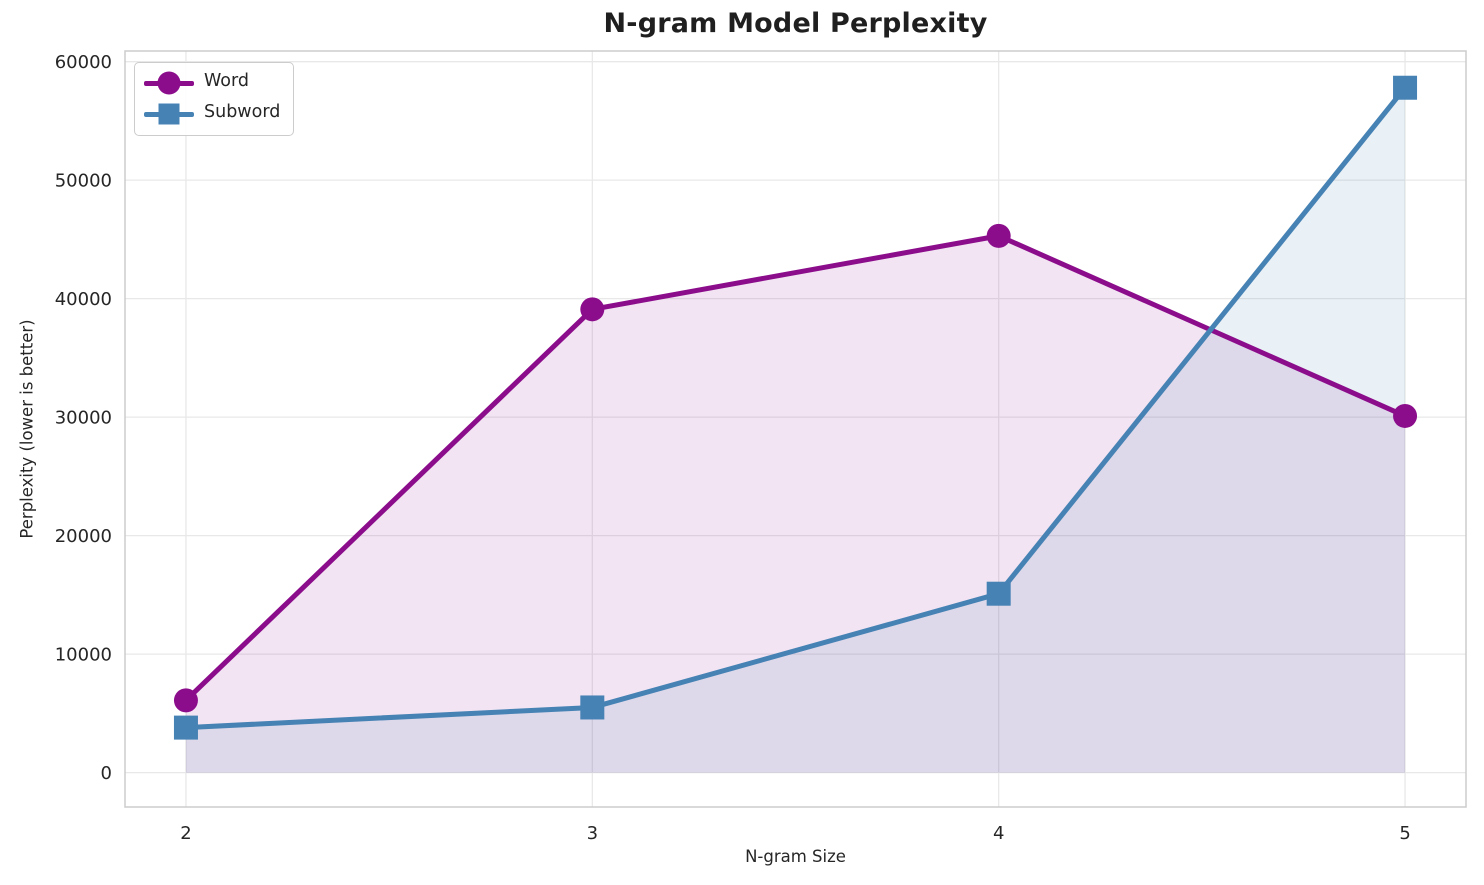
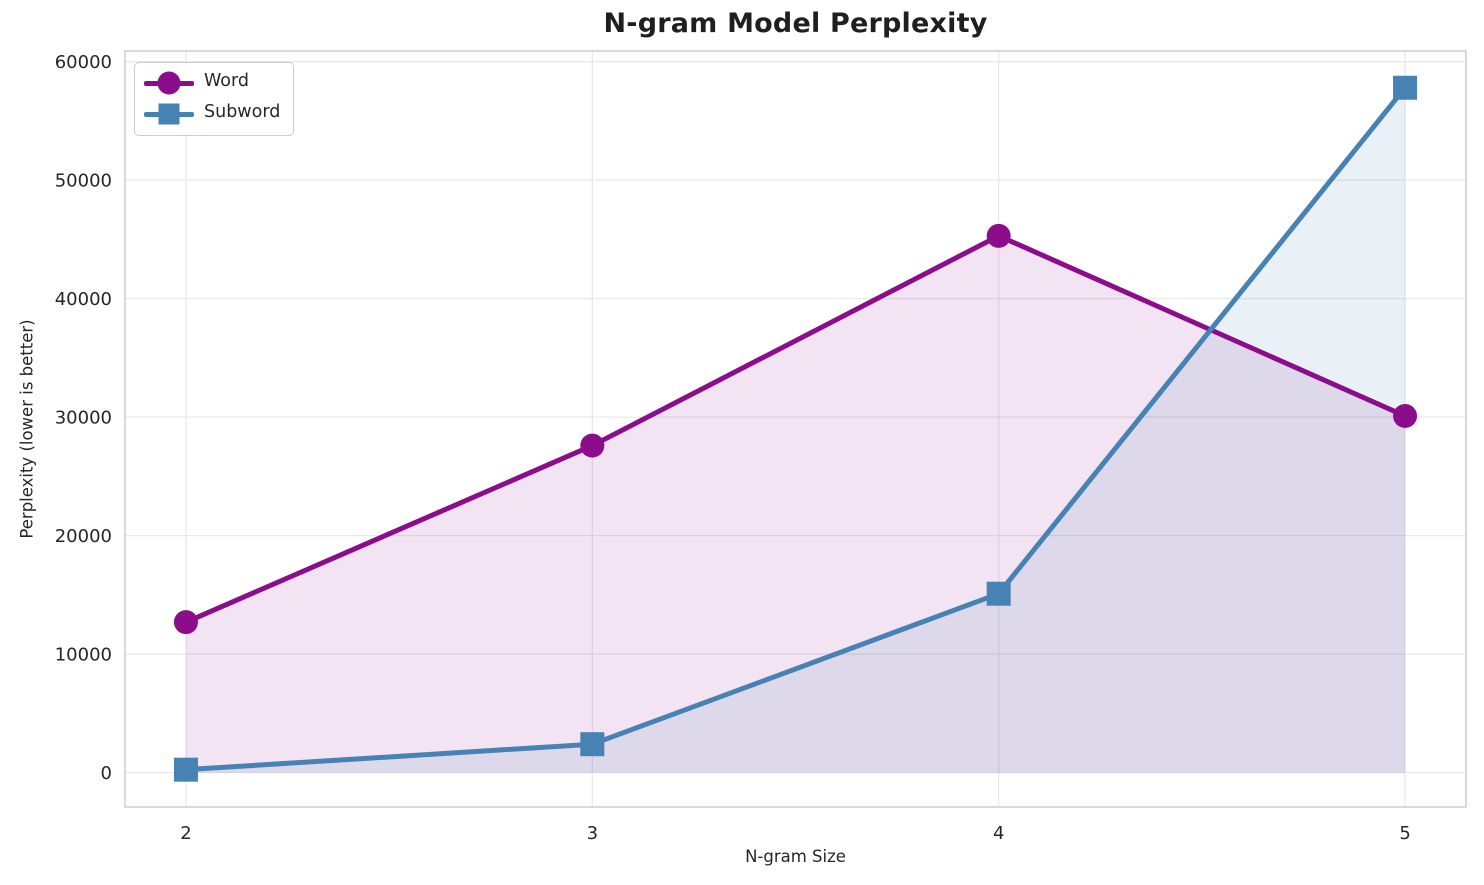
Word/2: 6100 -> 12700
Subword/2: 3800 -> 200
Word/3: 39100 -> 27600
Subword/3: 5500 -> 2400
